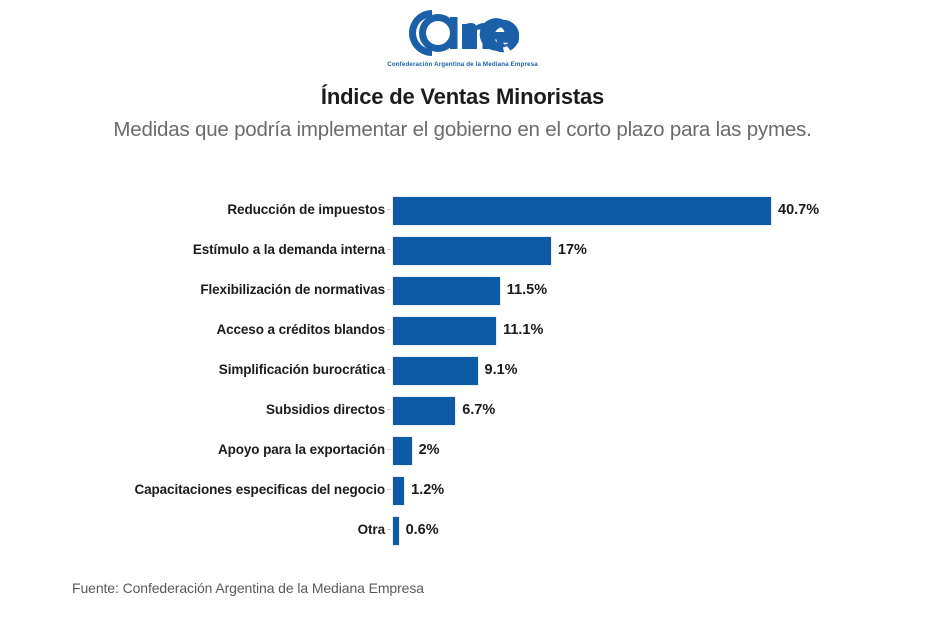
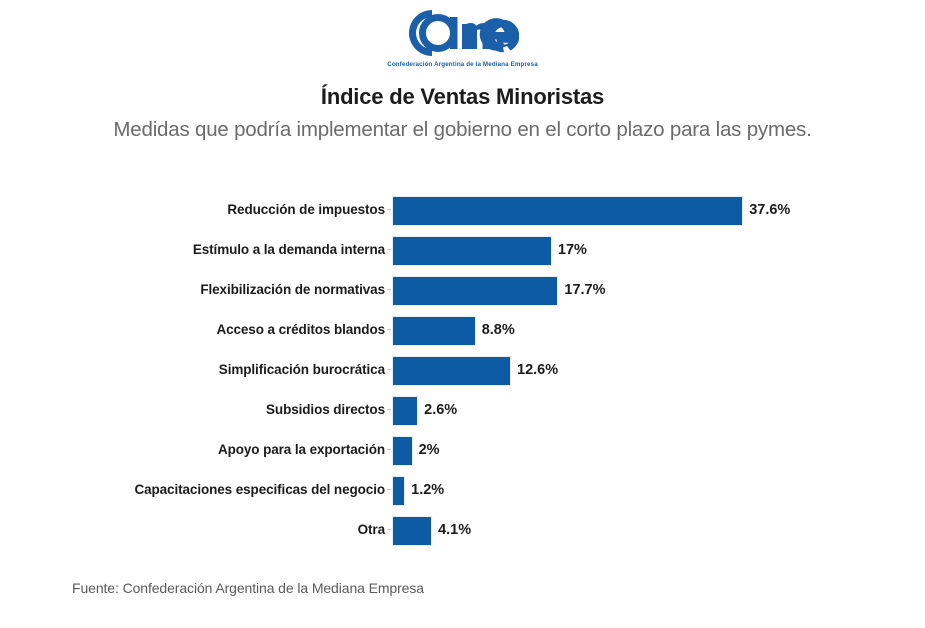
Reducción de impuestos: 40.7% -> 37.6%
Flexibilización de normativas: 11.5% -> 17.7%
Acceso a créditos blandos: 11.1% -> 8.8%
Simplificación burocrática: 9.1% -> 12.6%
Subsidios directos: 6.7% -> 2.6%
Otra: 0.6% -> 4.1%
